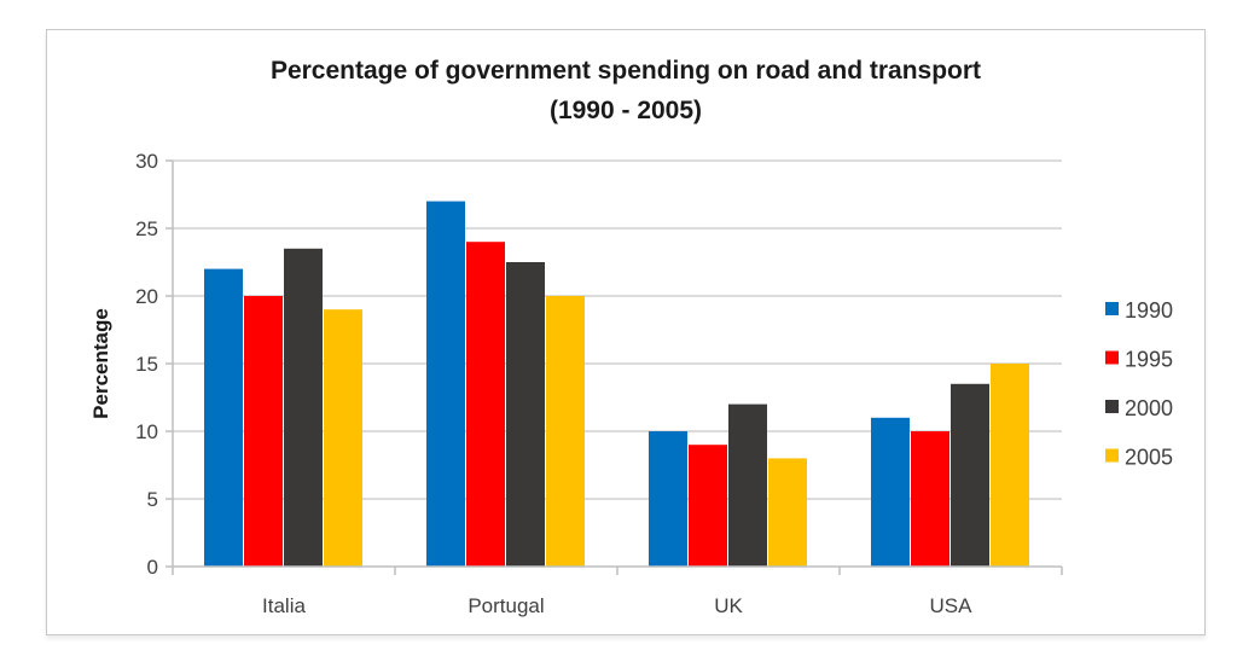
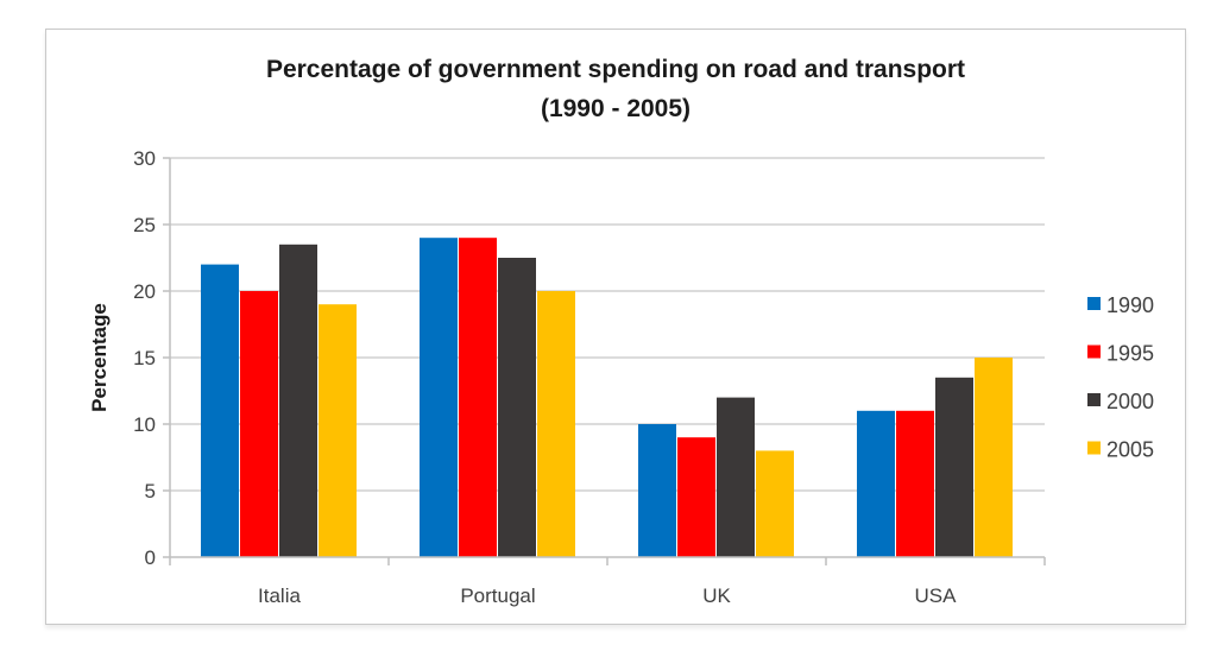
1990/Portugal: 27 -> 24
1995/USA: 10 -> 11
